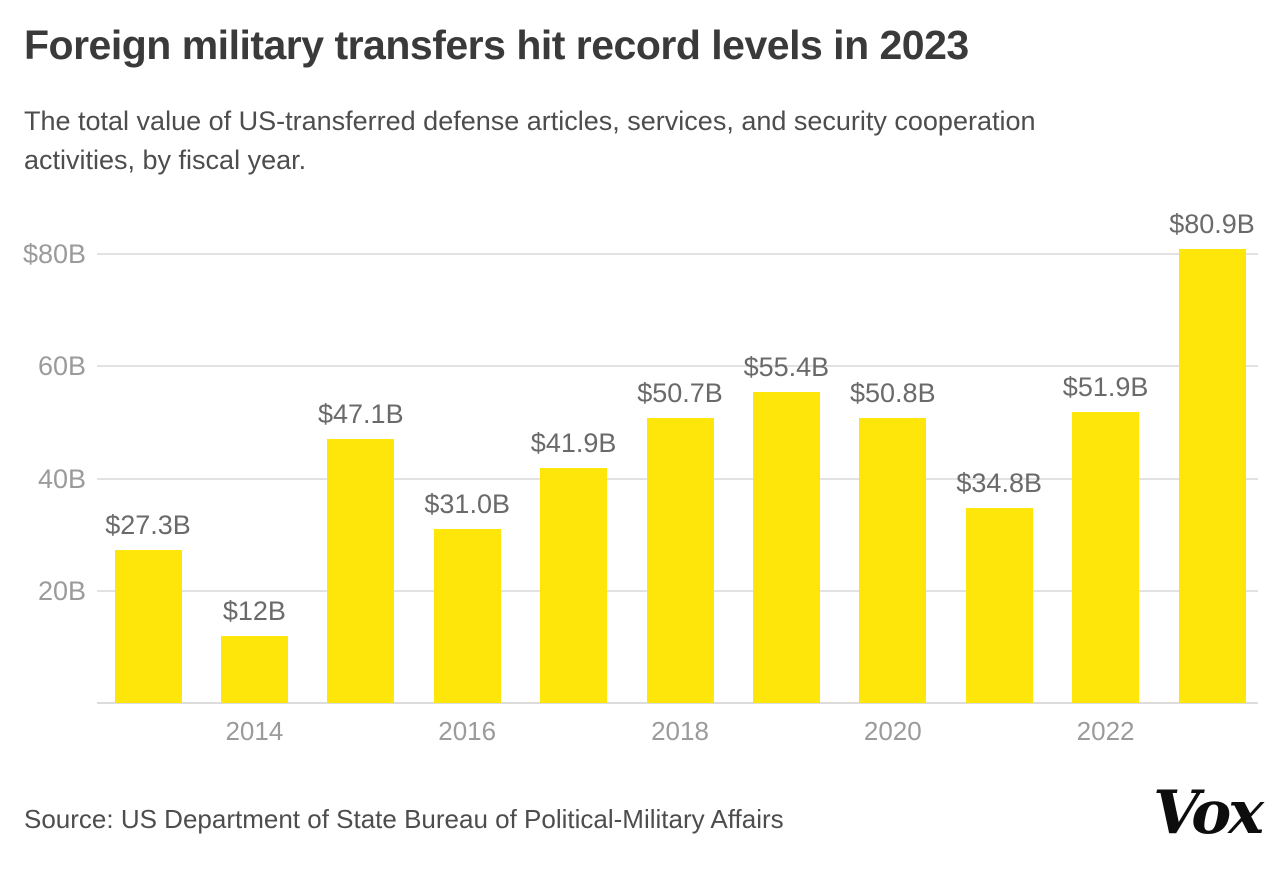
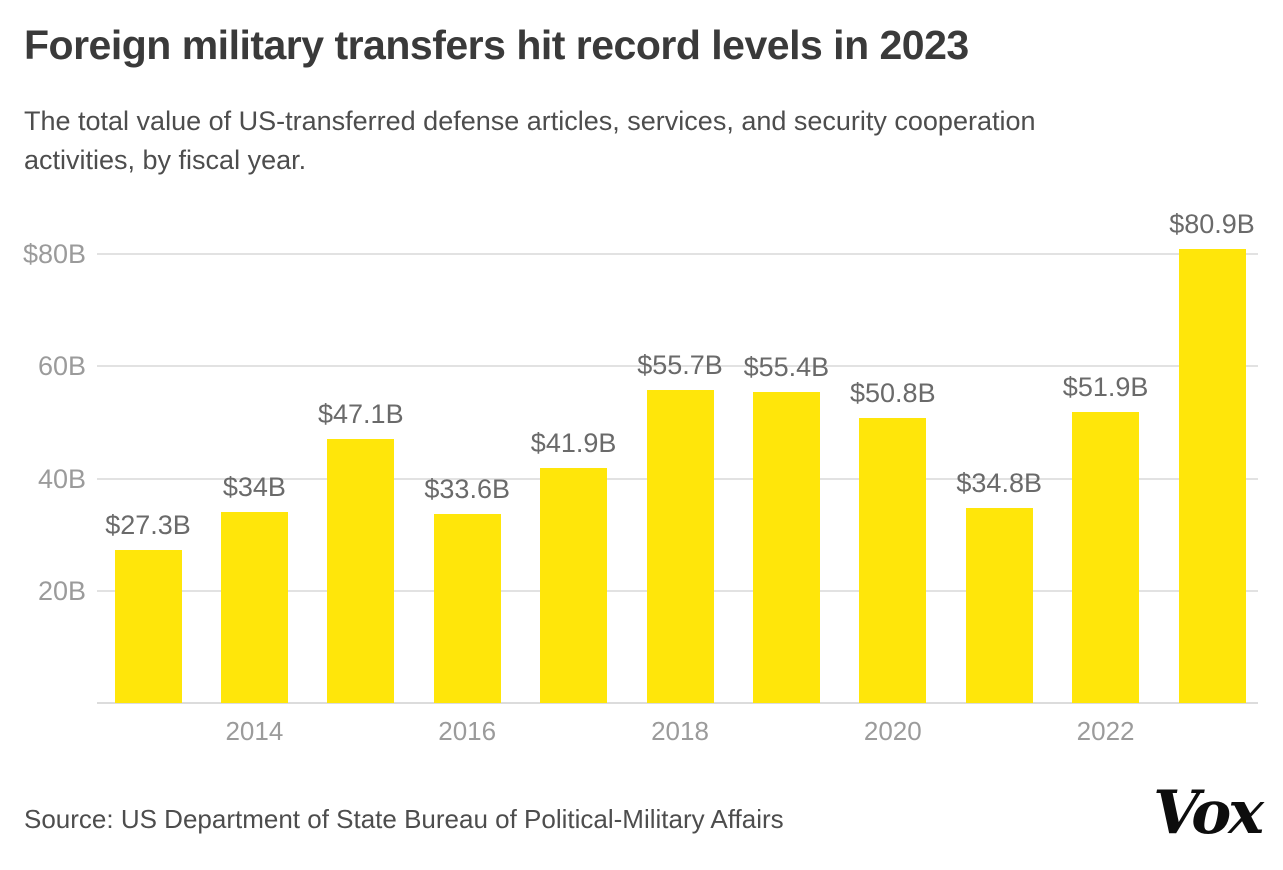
2014: $12B -> $34B
2016: $31.0B -> $33.6B
2018: $50.7B -> $55.7B
